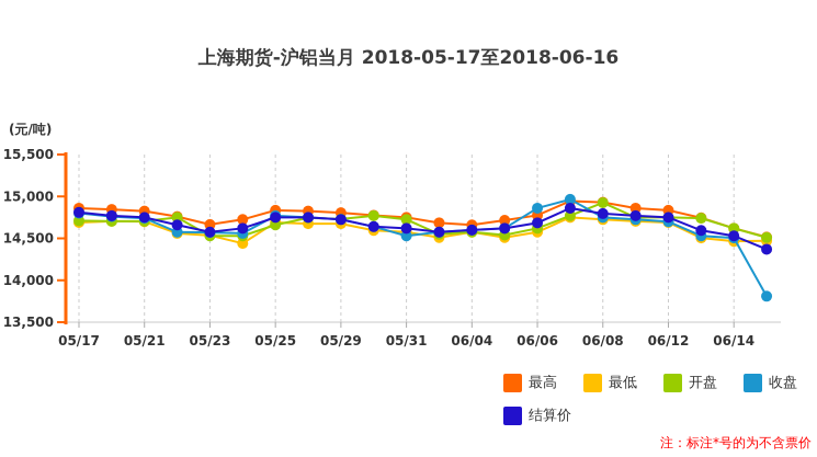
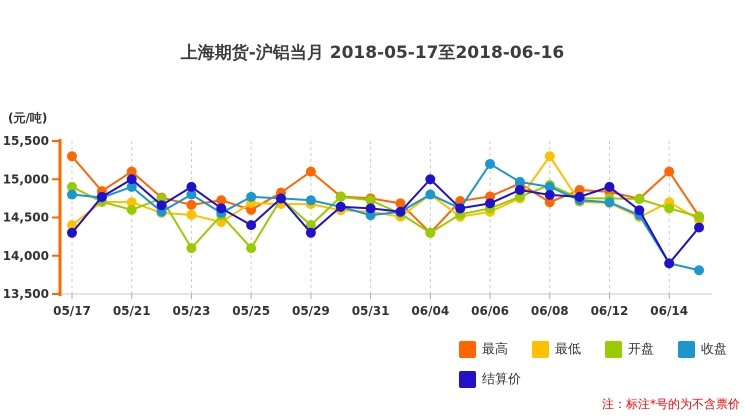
最高/05/17: 14900 -> 15300
最低/05/17: 14700 -> 14400
开盘/05/17: 14700 -> 14900
结算价/05/17: 14800 -> 14300
最高/05/21: 14800 -> 15100
开盘/05/21: 14700 -> 14600
收盘/05/21: 14700 -> 14900
结算价/05/21: 14800 -> 15000
开盘/05/23: 14500 -> 14100
收盘/05/23: 14600 -> 14800
结算价/05/23: 14600 -> 14900
最高/05/25: 14800 -> 14600
开盘/05/25: 14700 -> 14100
结算价/05/25: 14800 -> 14400
最高/05/29: 14800 -> 15100
开盘/05/29: 14700 -> 14400
结算价/05/29: 14700 -> 14300
最高/06/04: 14700 -> 14300
最低/06/04: 14600 -> 14800
开盘/06/04: 14600 -> 14300
收盘/06/04: 14600 -> 14800
结算价/06/04: 14600 -> 15000
收盘/06/06: 14900 -> 15200
最高/06/08: 14900 -> 14700
最低/06/08: 14700 -> 15300
收盘/06/08: 14800 -> 14900
结算价/06/12: 14800 -> 14900
最高/06/14: 14600 -> 15100
最低/06/14: 14500 -> 14700
收盘/06/14: 14500 -> 13900
结算价/06/14: 14500 -> 13900
